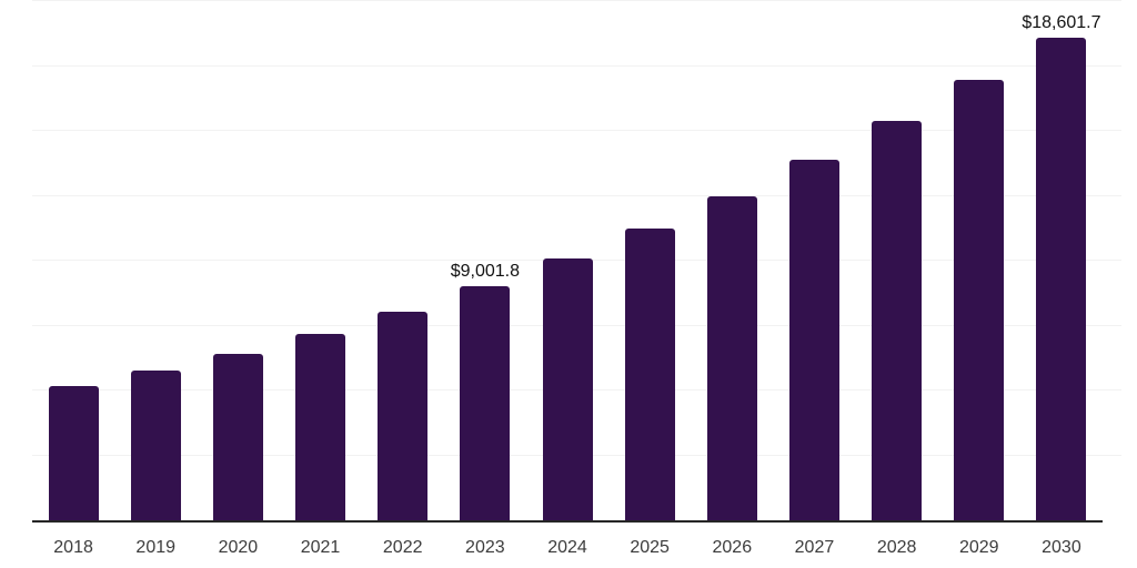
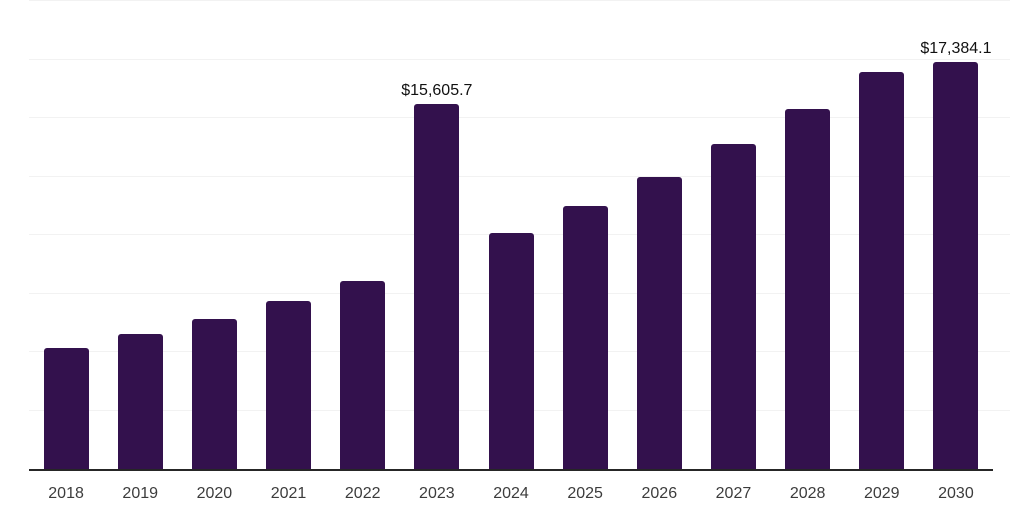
2023: $9,001.8 -> $15,605.7
2030: $18,601.7 -> $17,384.1
